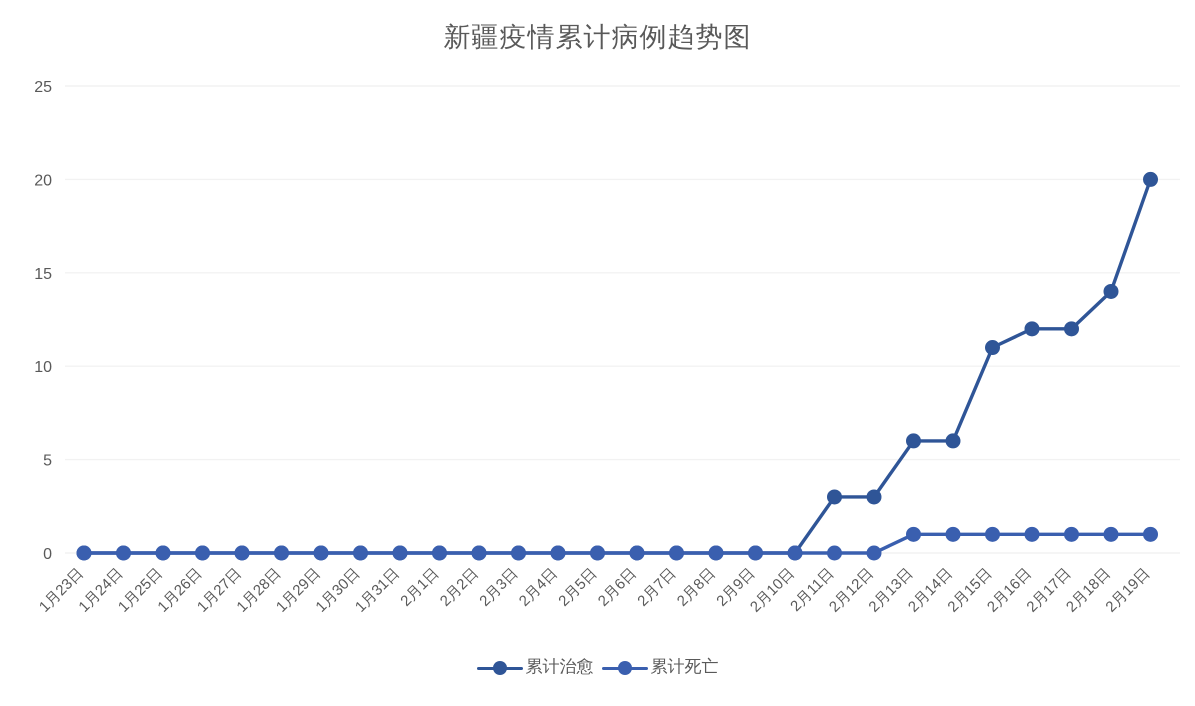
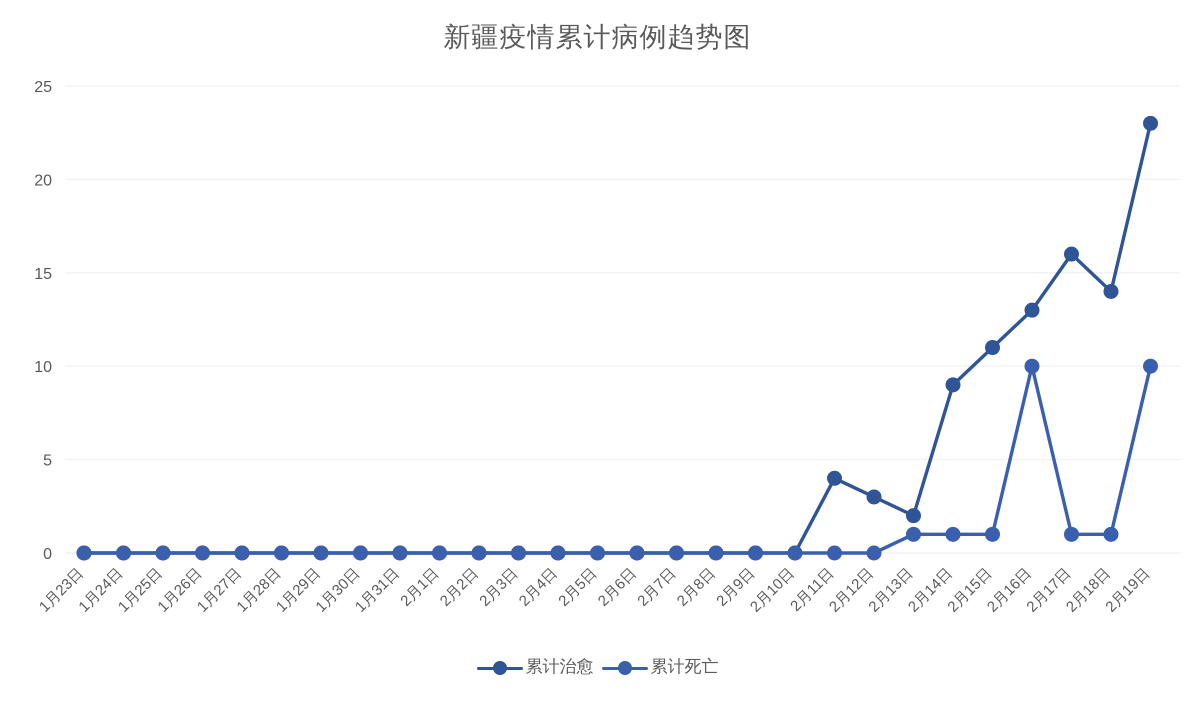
累计治愈/2月11日: 3 -> 4
累计治愈/2月13日: 6 -> 2
累计治愈/2月14日: 6 -> 9
累计治愈/2月16日: 12 -> 13
累计死亡/2月16日: 1 -> 10
累计治愈/2月17日: 12 -> 16
累计治愈/2月19日: 20 -> 23
累计死亡/2月19日: 1 -> 10
